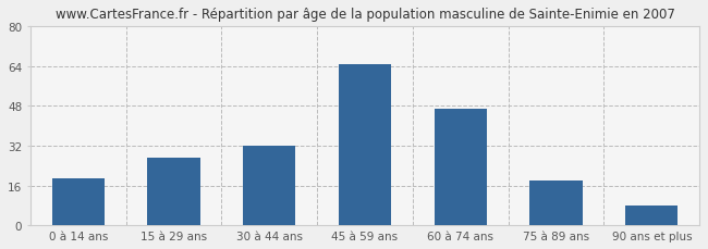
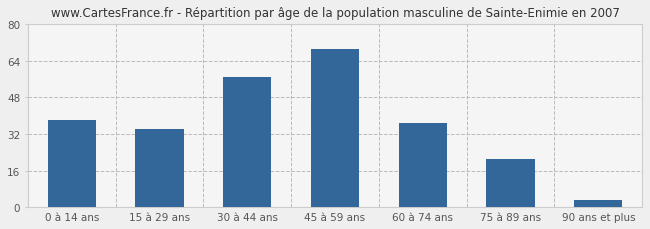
0 à 14 ans: 19 -> 38
15 à 29 ans: 27 -> 34
30 à 44 ans: 32 -> 57
45 à 59 ans: 65 -> 69
60 à 74 ans: 47 -> 37
75 à 89 ans: 18 -> 21
90 ans et plus: 8 -> 3
